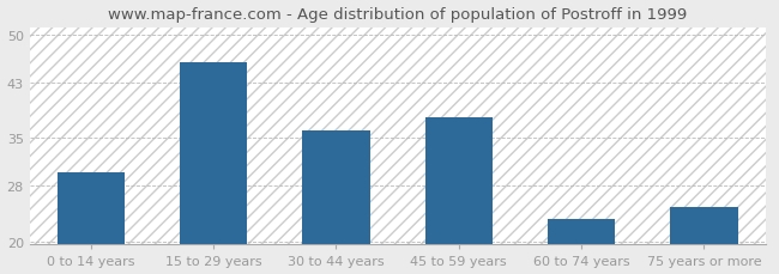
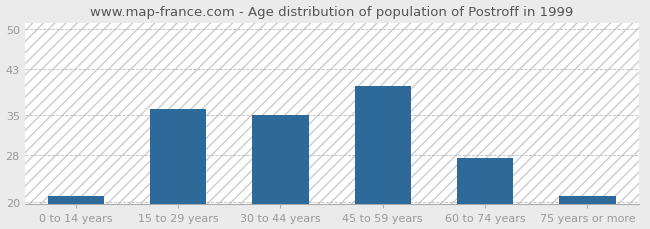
0 to 14 years: 30.0 -> 21.0
15 to 29 years: 46.0 -> 36.0
30 to 44 years: 36.0 -> 35.0
45 to 59 years: 38.0 -> 40.0
60 to 74 years: 23.2 -> 27.5
75 years or more: 25.0 -> 21.0
